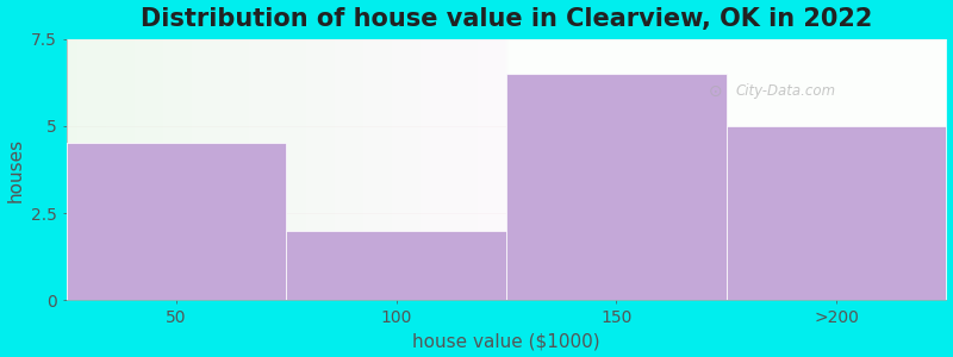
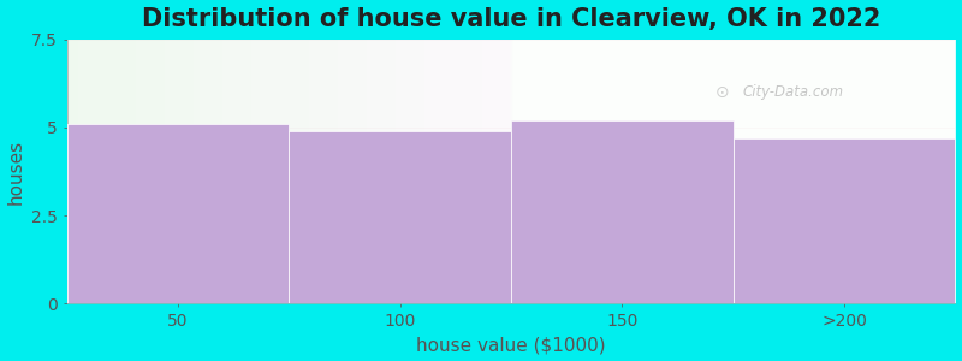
50: 4.5 -> 5.1
100: 2.0 -> 4.9
150: 6.5 -> 5.2
>200: 5.0 -> 4.7
